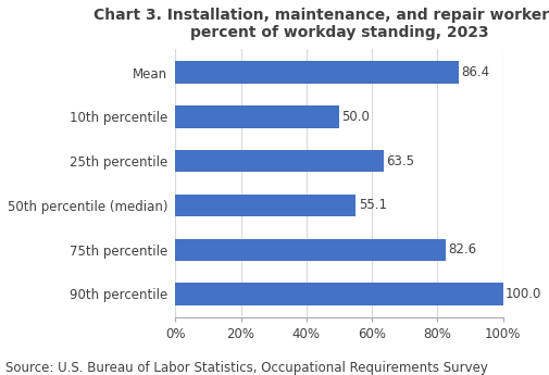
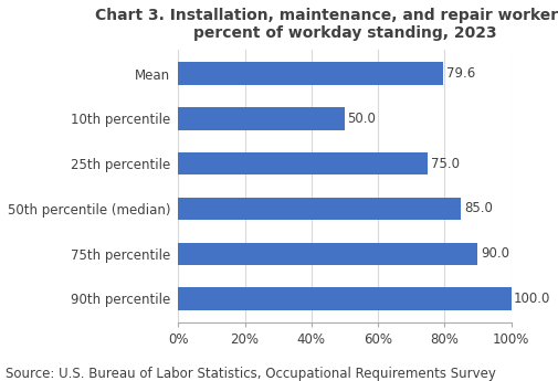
Mean: 86.4 -> 79.6
25th percentile: 63.5 -> 75.0
50th percentile (median): 55.1 -> 85.0
75th percentile: 82.6 -> 90.0
